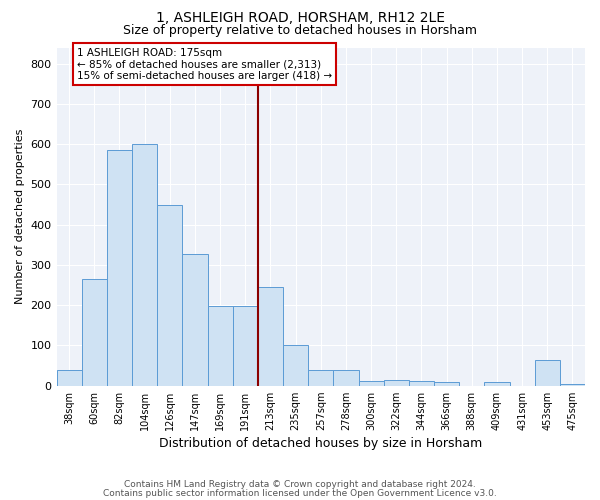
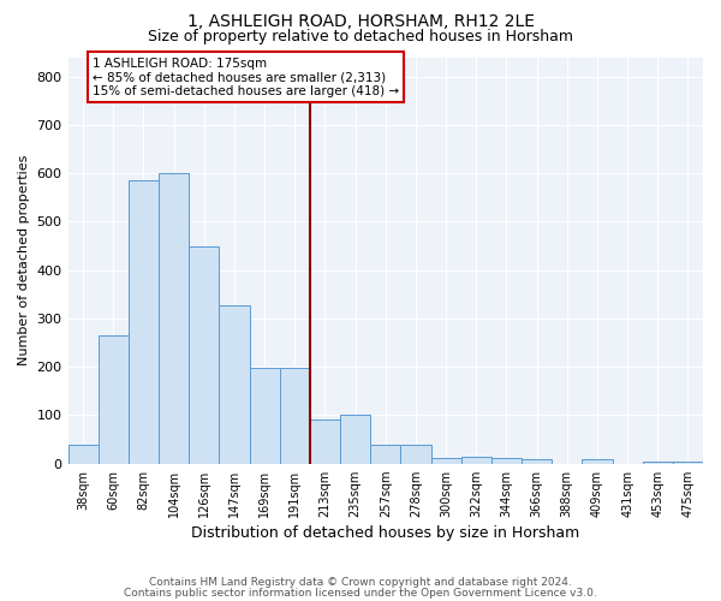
213sqm: 245 -> 90
453sqm: 65 -> 5
